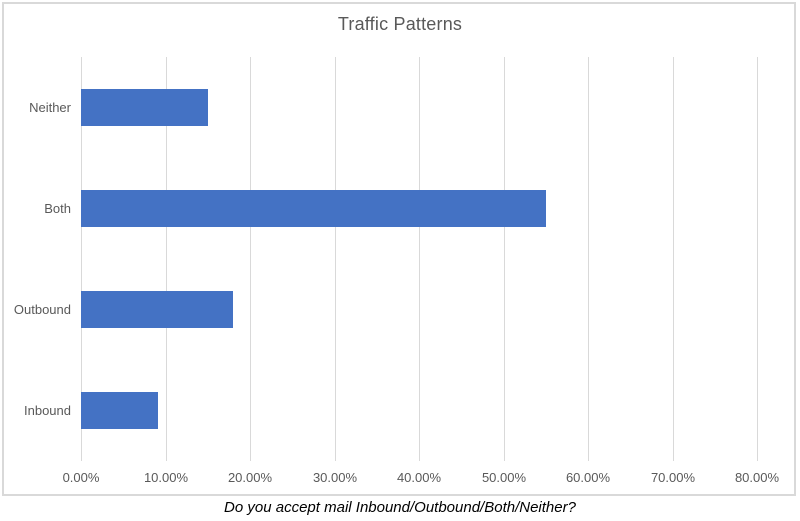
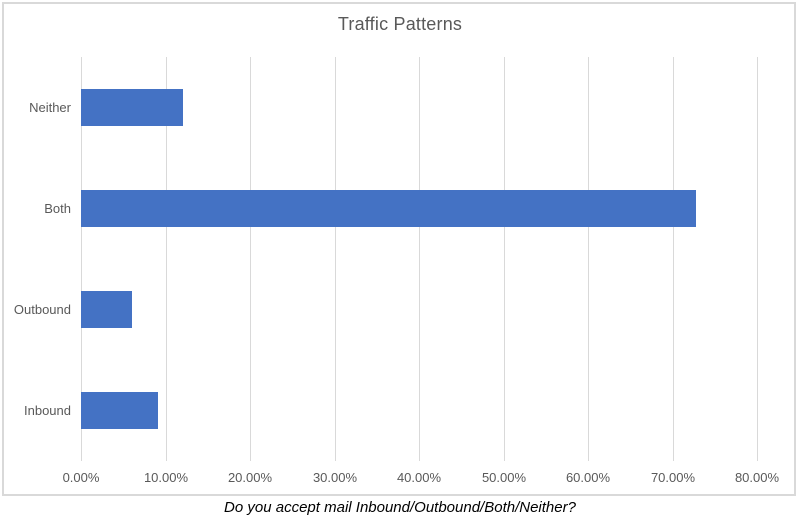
Neither: 15% -> 12%
Both: 55% -> 73%
Outbound: 18% -> 6%
